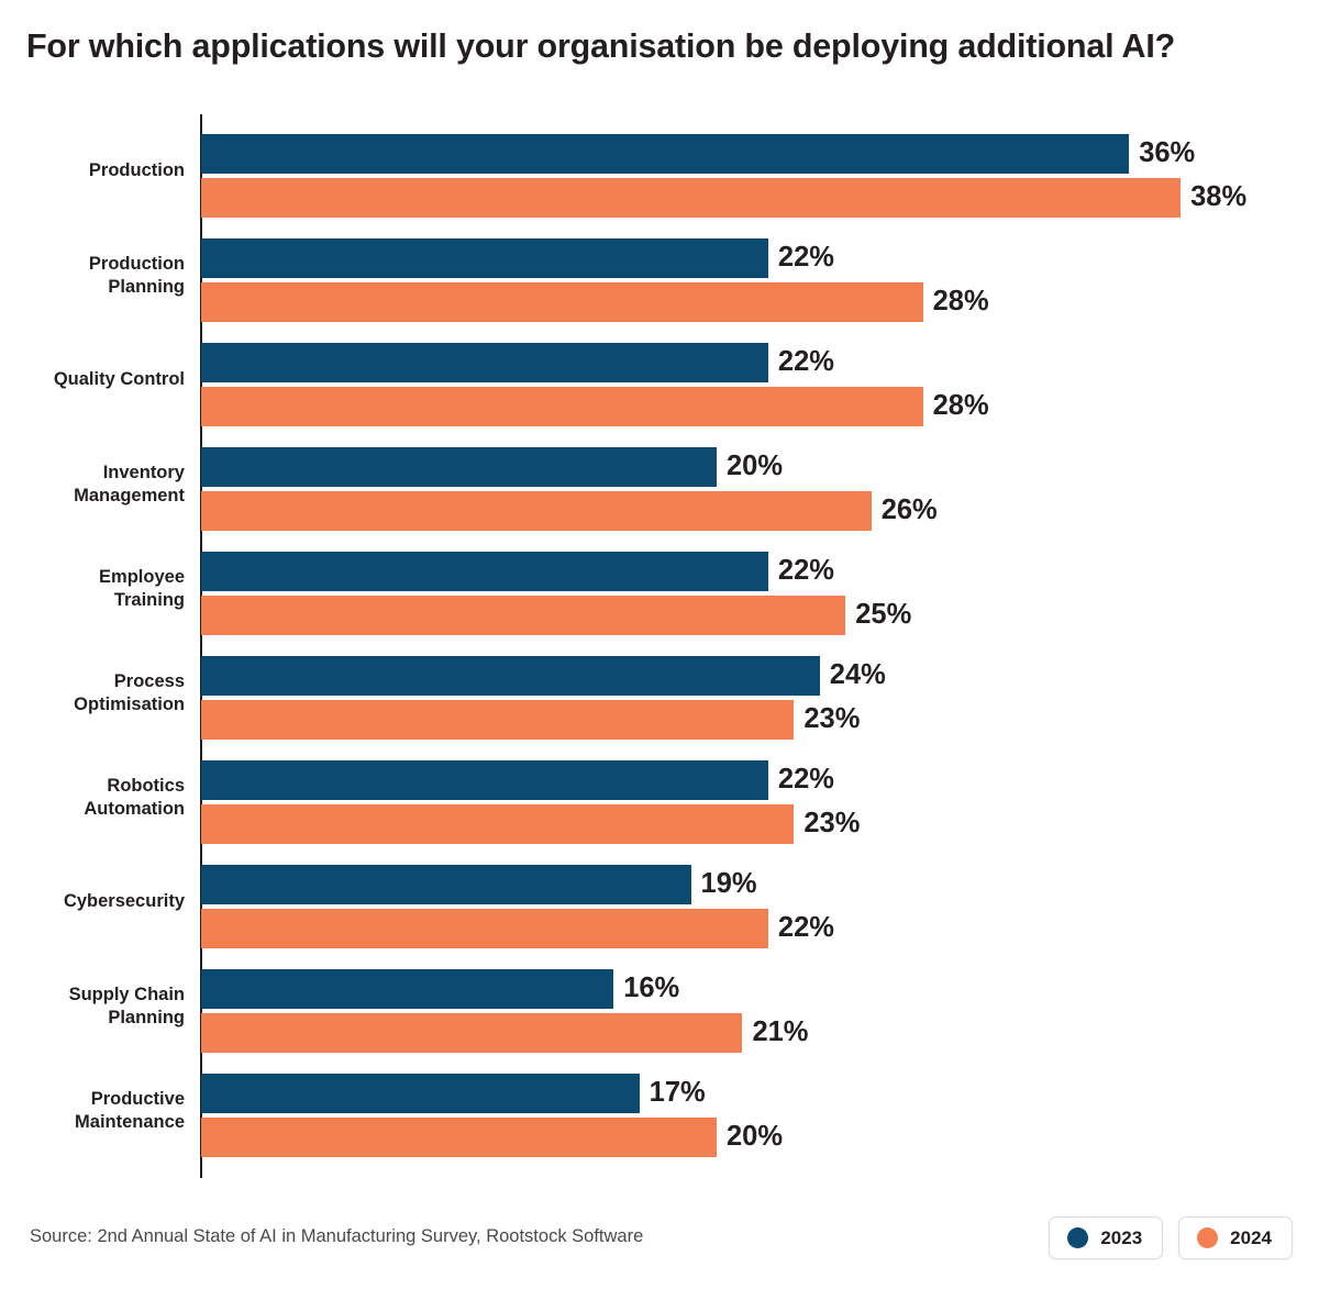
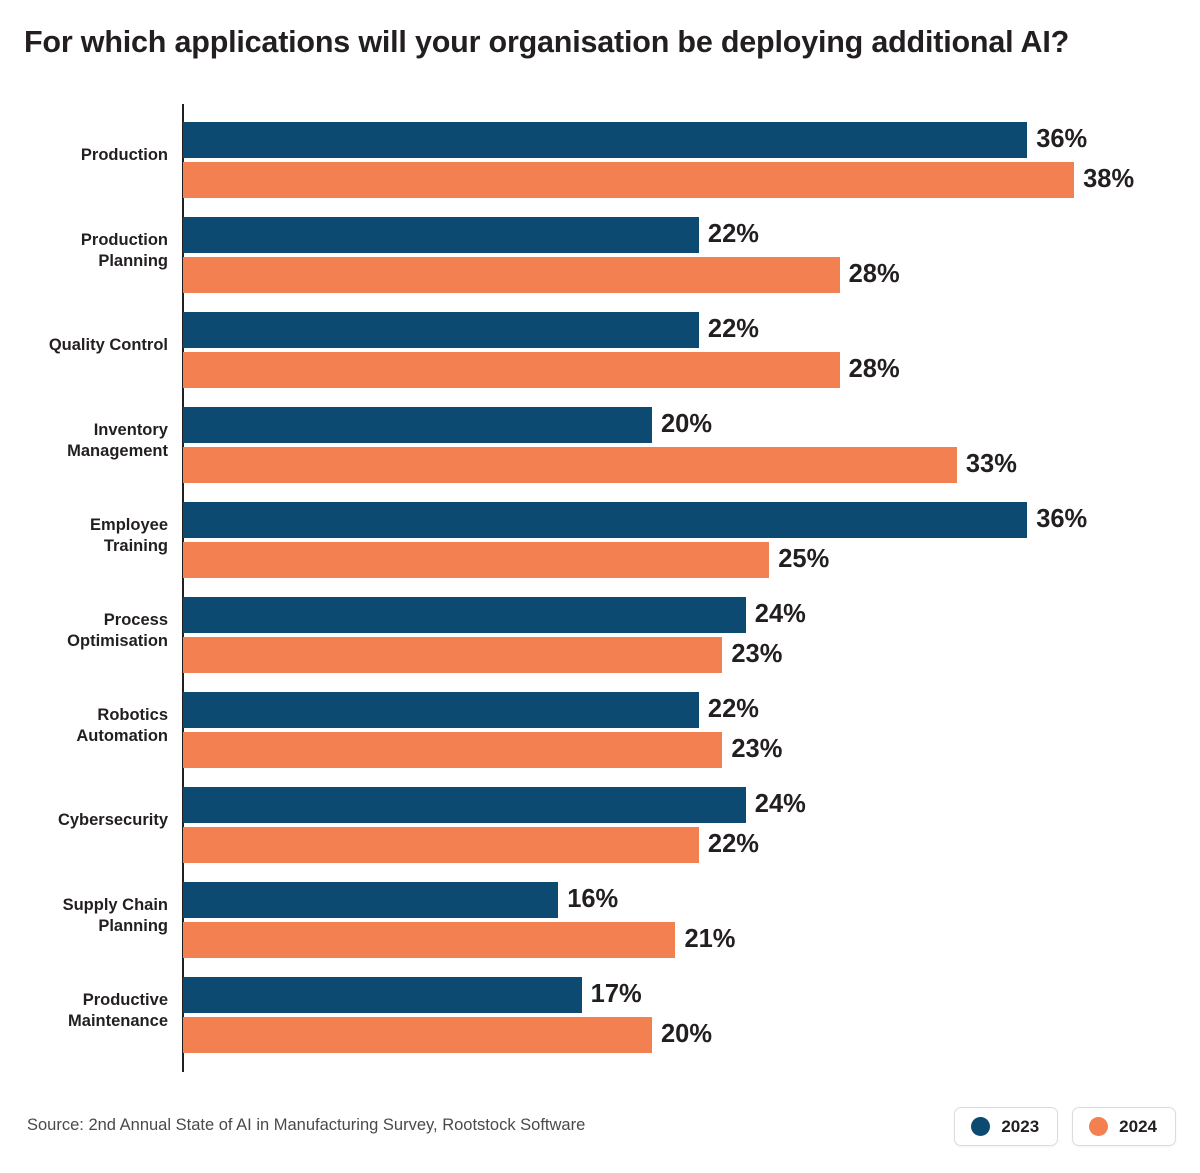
2024/Inventory Management: 26% -> 33%
2023/Employee Training: 22% -> 36%
2023/Cybersecurity: 19% -> 24%
